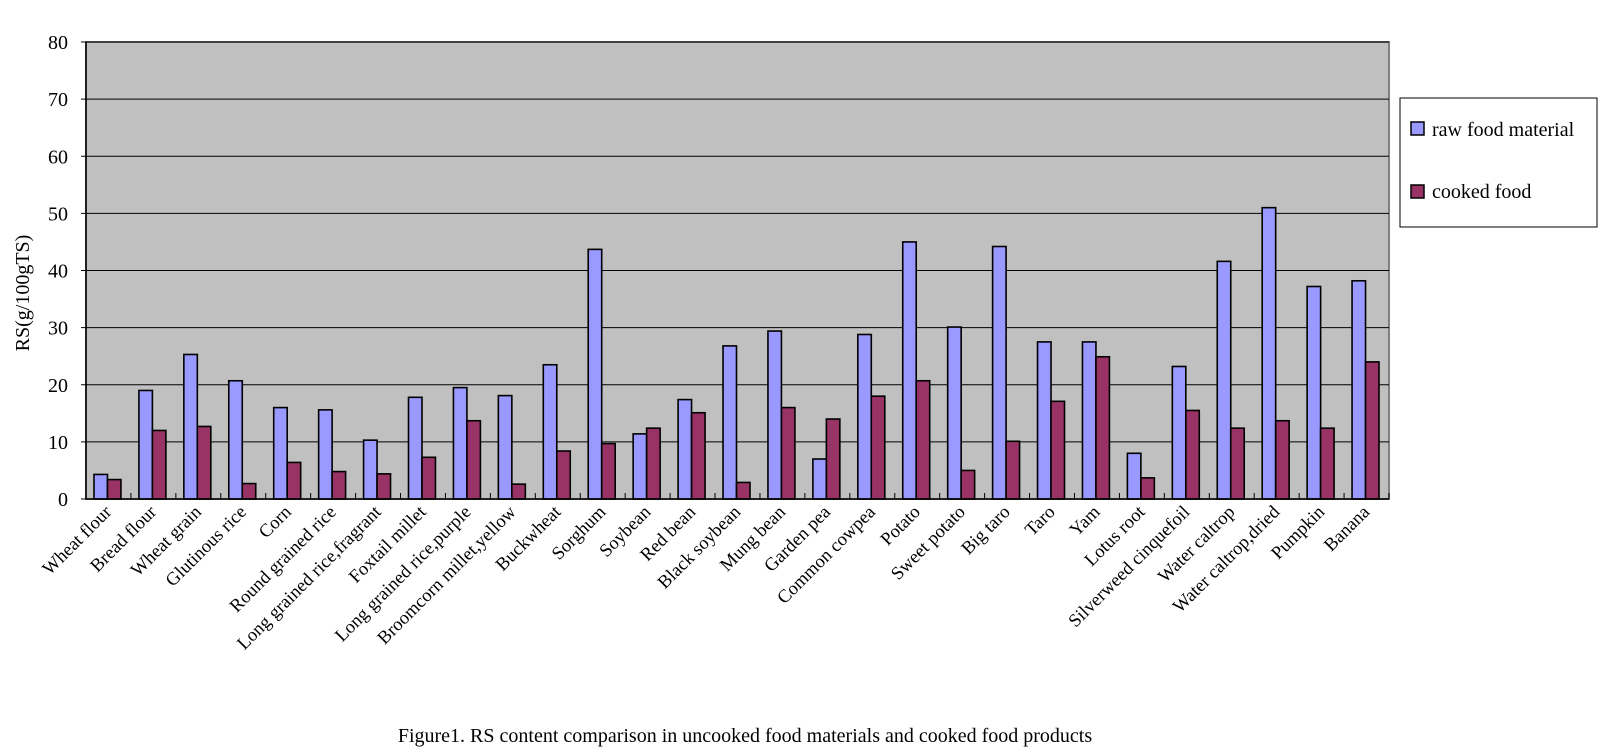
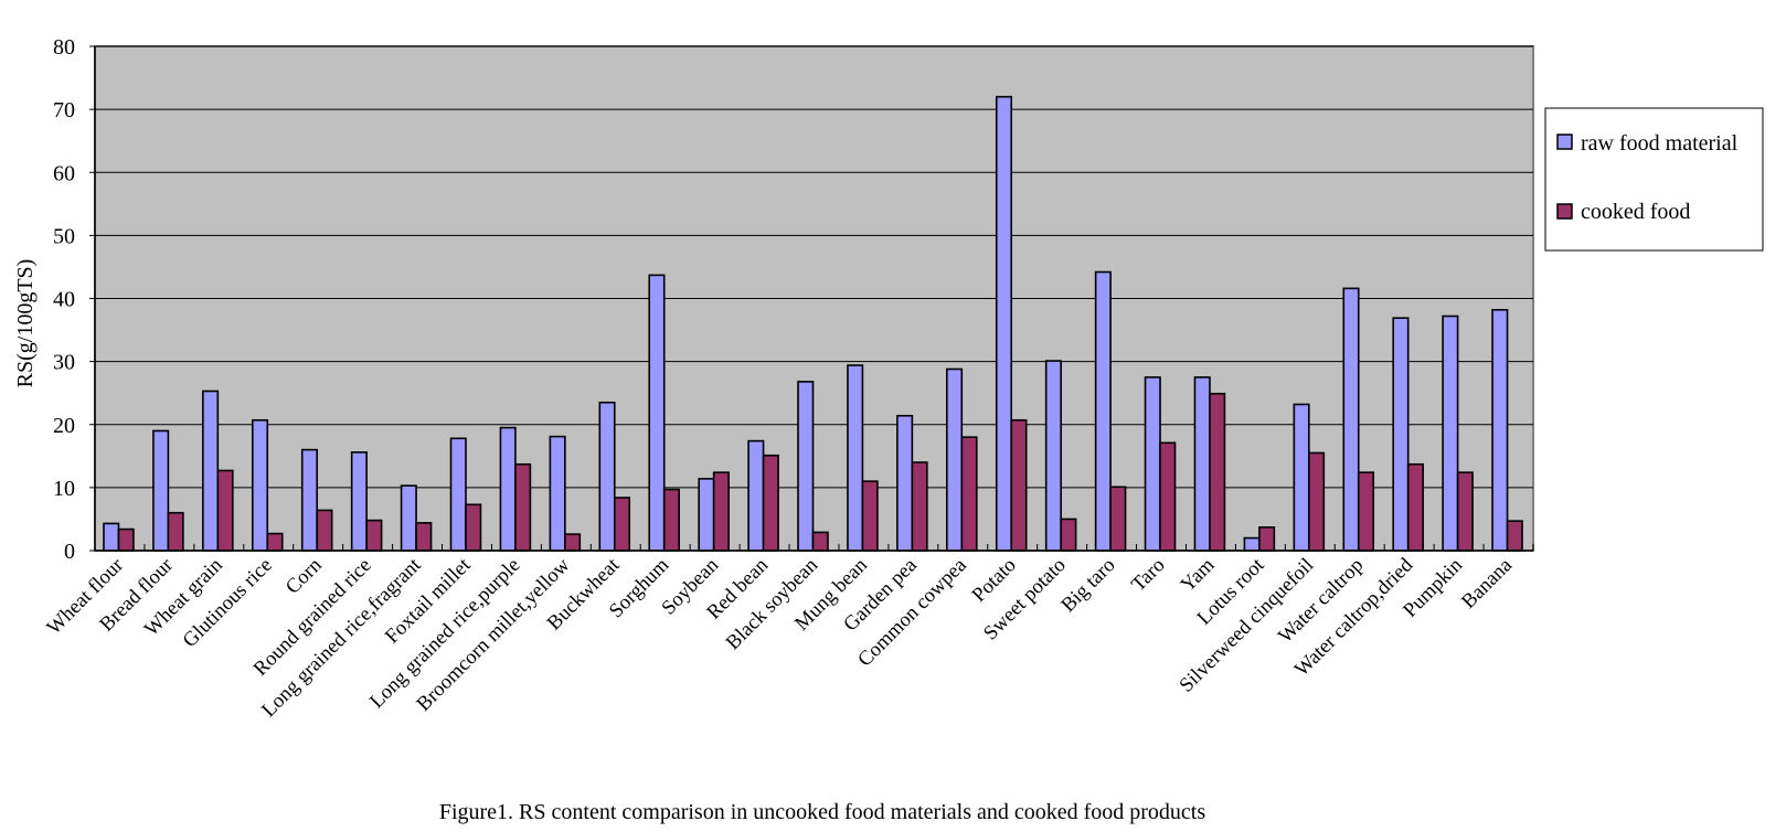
cooked food/Bread flour: 12 -> 6
cooked food/Mung bean: 16 -> 11
raw food material/Garden pea: 7 -> 21
raw food material/Potato: 45 -> 72
raw food material/Lotus root: 8 -> 2
raw food material/Water caltrop,dried: 51 -> 37
cooked food/Banana: 24 -> 5
